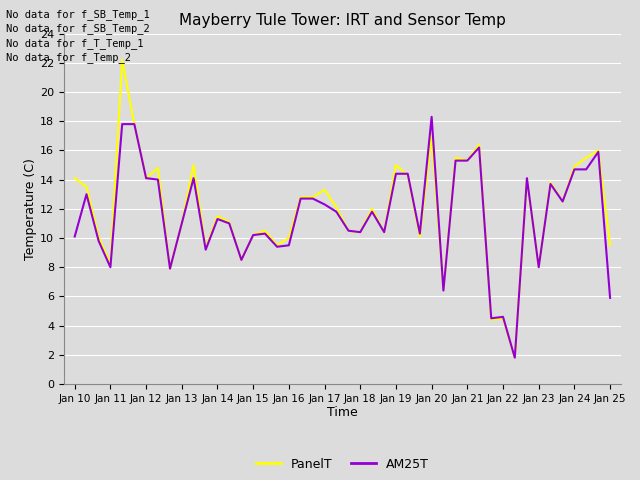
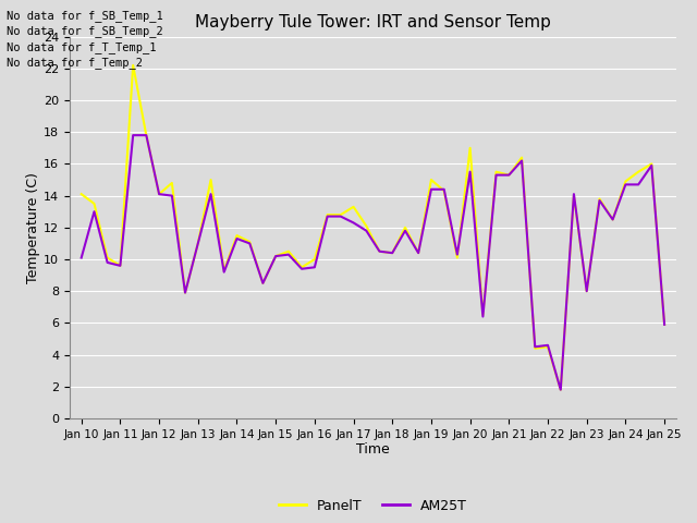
PanelT/Jan 11: 8.2 -> 9.6
AM25T/Jan 11: 8.0 -> 9.6
AM25T/Jan 20: 18.3 -> 15.5
PanelT/Jan 25: 9.5 -> 5.9
